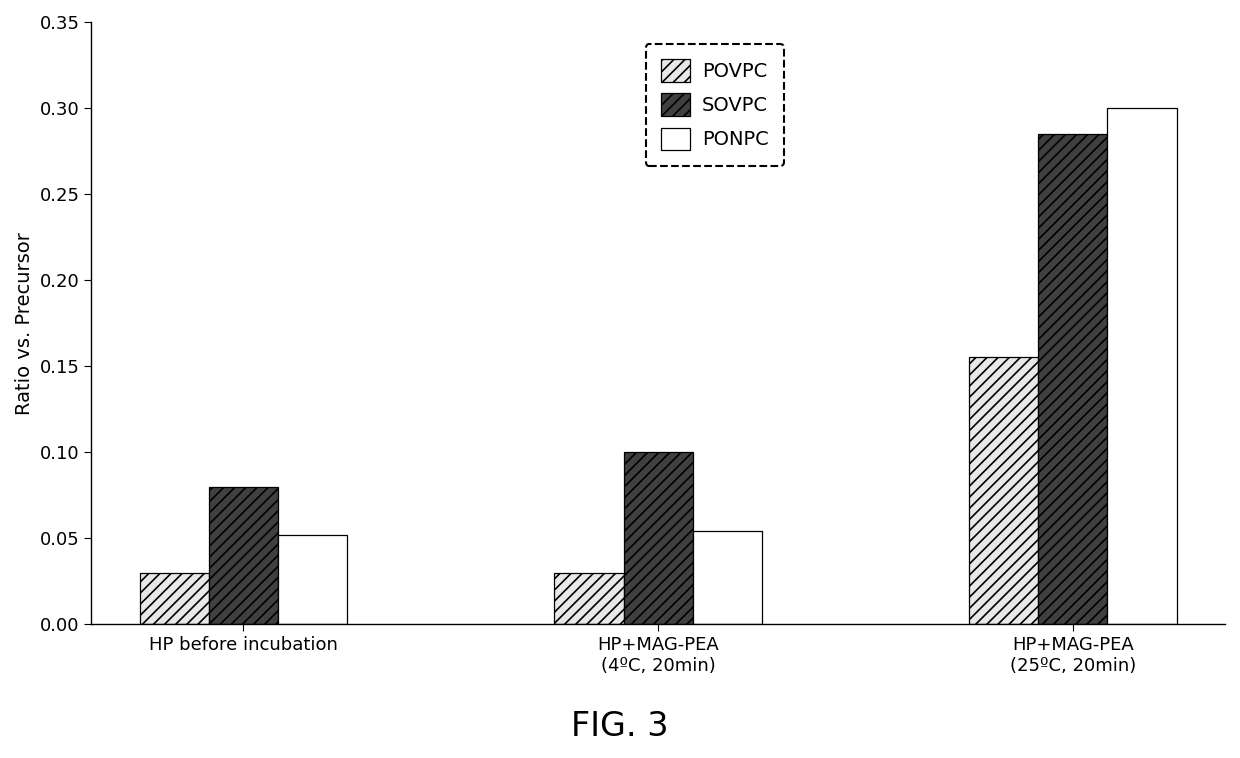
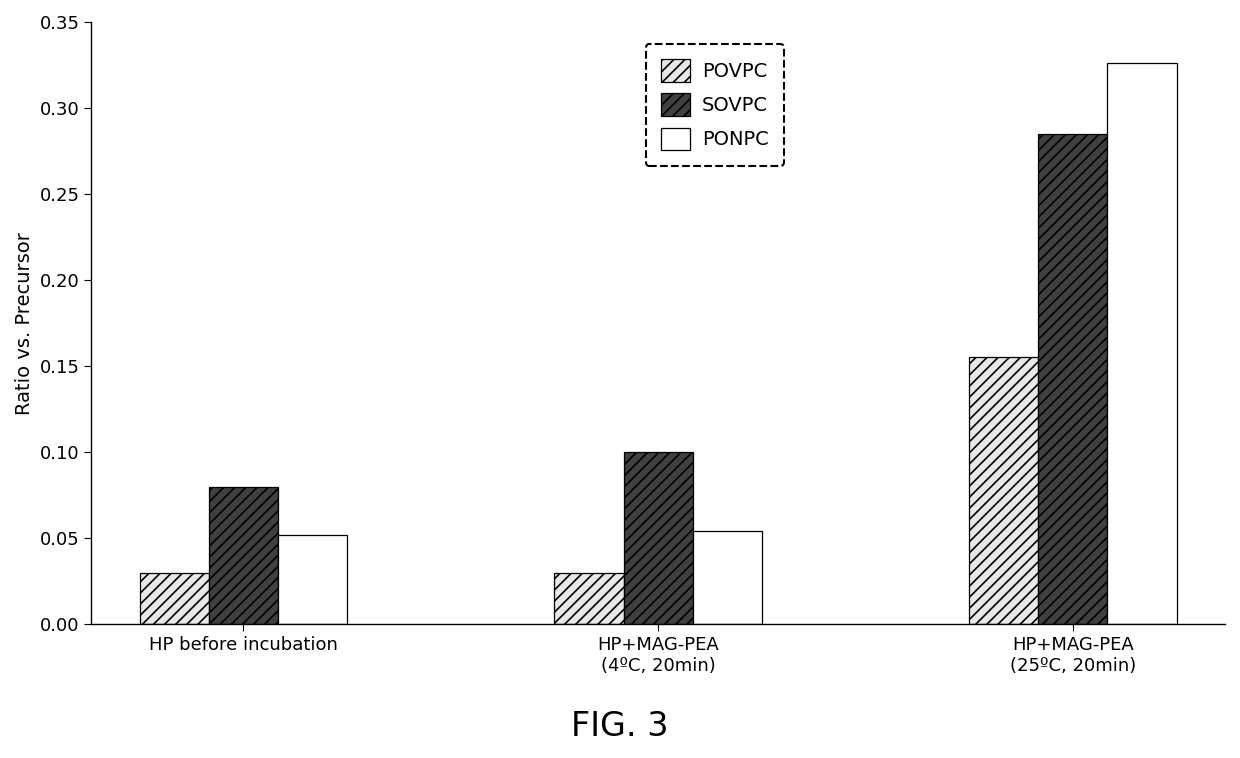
PONPC/HP+MAG-PEA (25ºC, 20min): 0.300 -> 0.326
